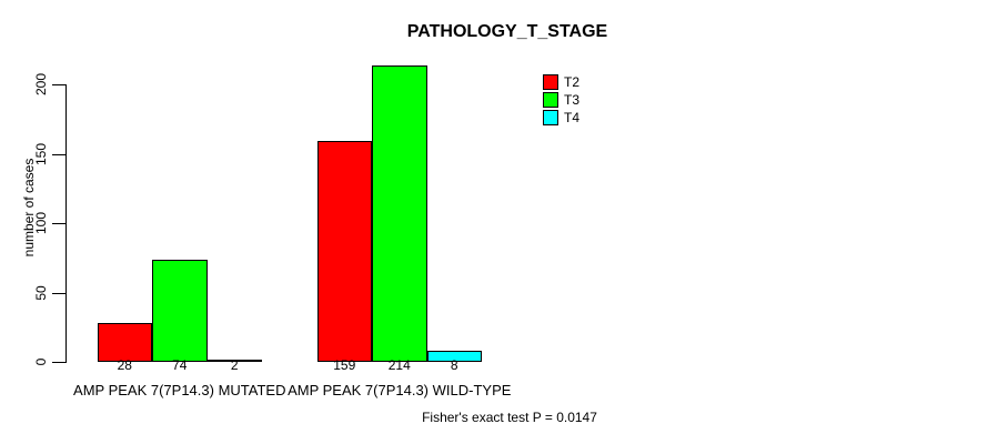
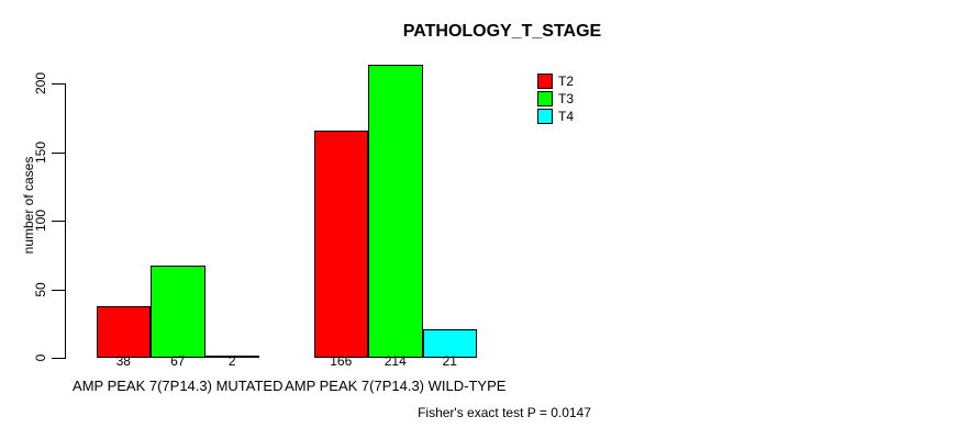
T2/AMP PEAK 7(7P14.3) MUTATED: 28 -> 38
T3/AMP PEAK 7(7P14.3) MUTATED: 74 -> 67
T2/AMP PEAK 7(7P14.3) WILD-TYPE: 159 -> 166
T4/AMP PEAK 7(7P14.3) WILD-TYPE: 8 -> 21
